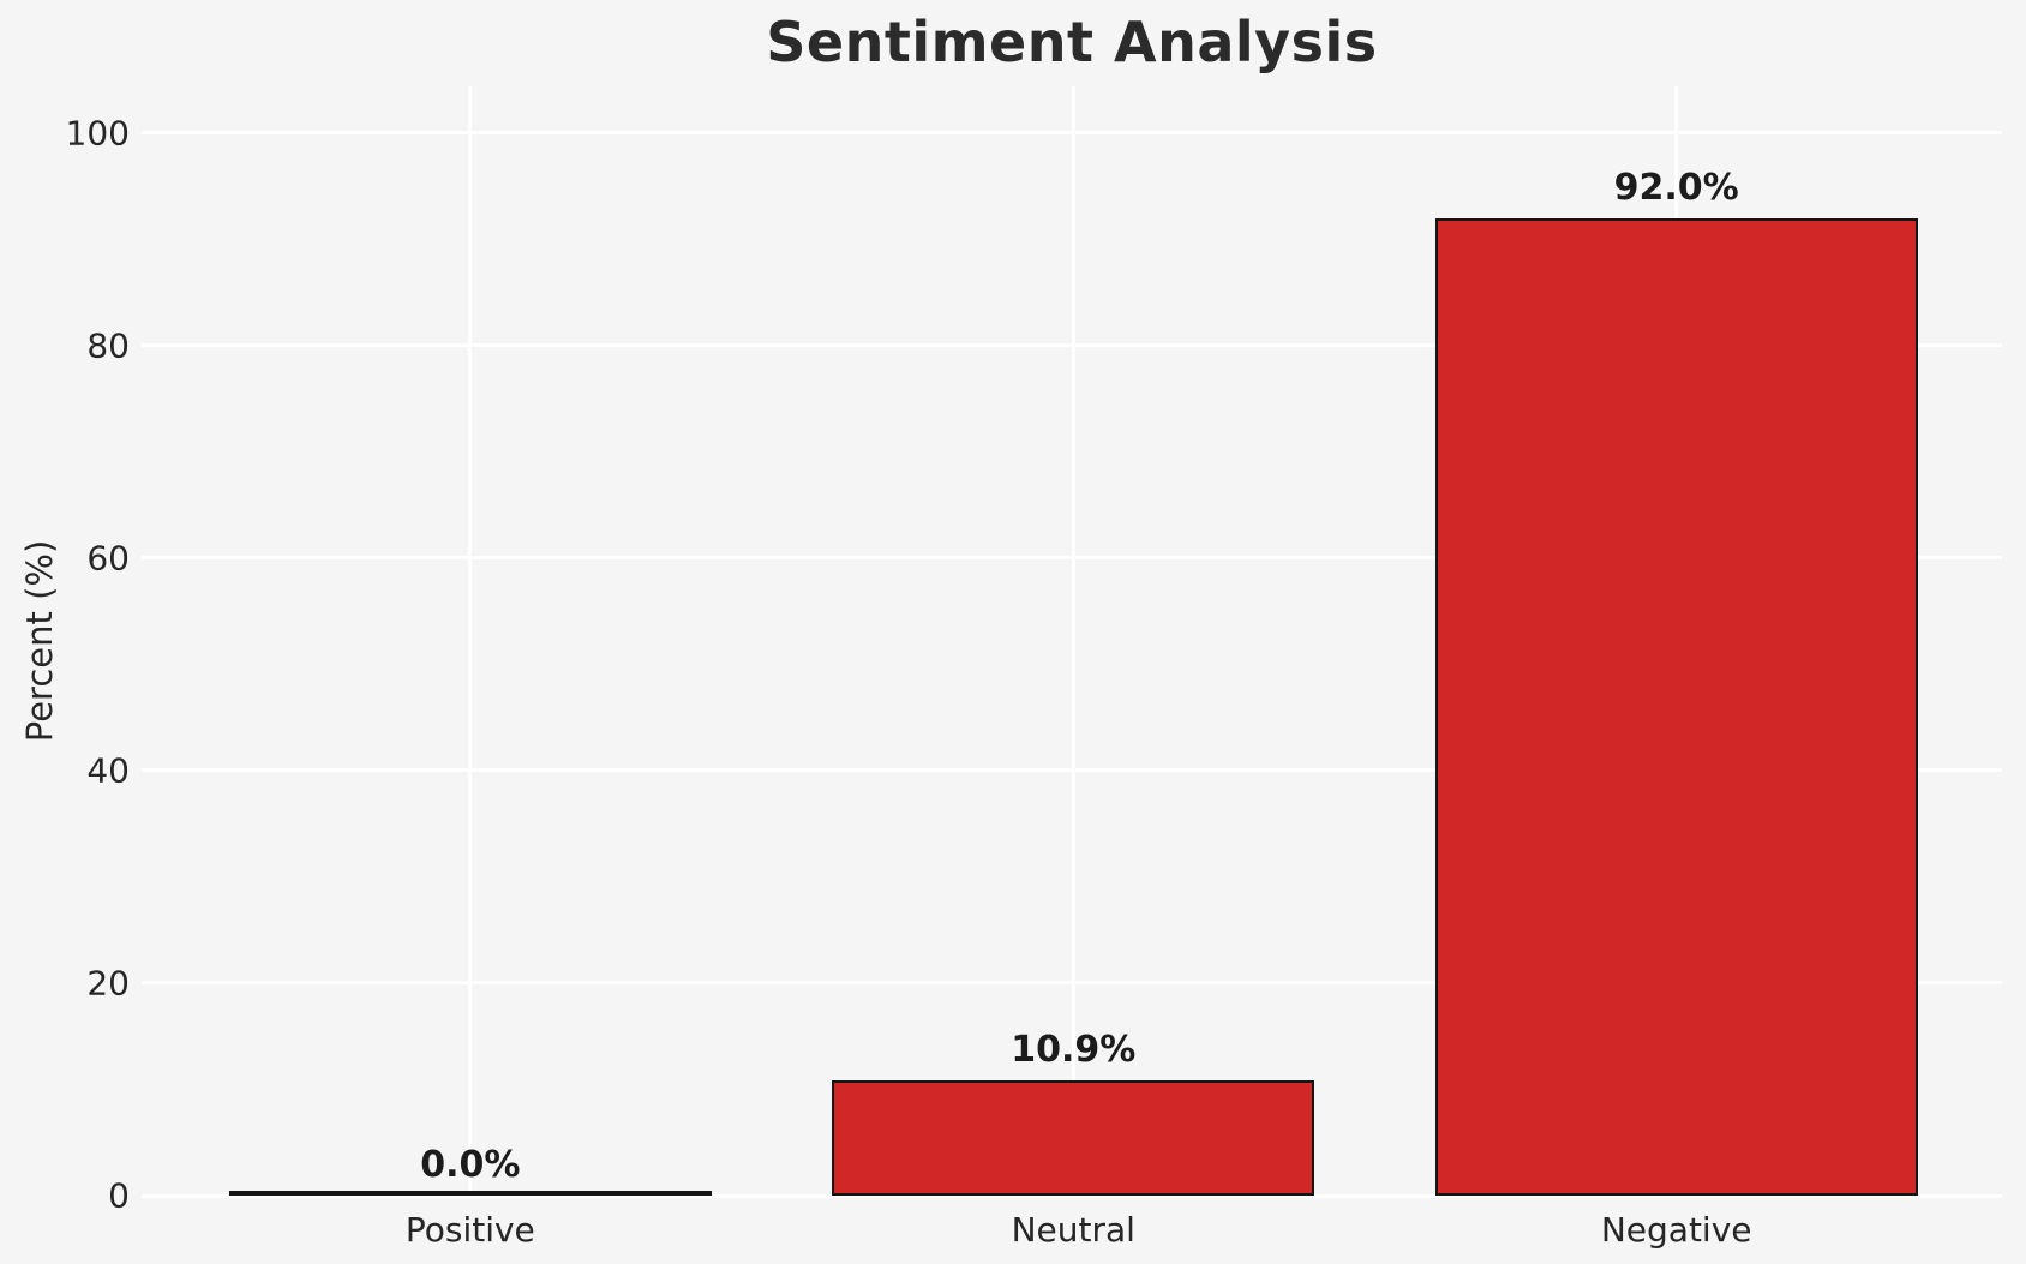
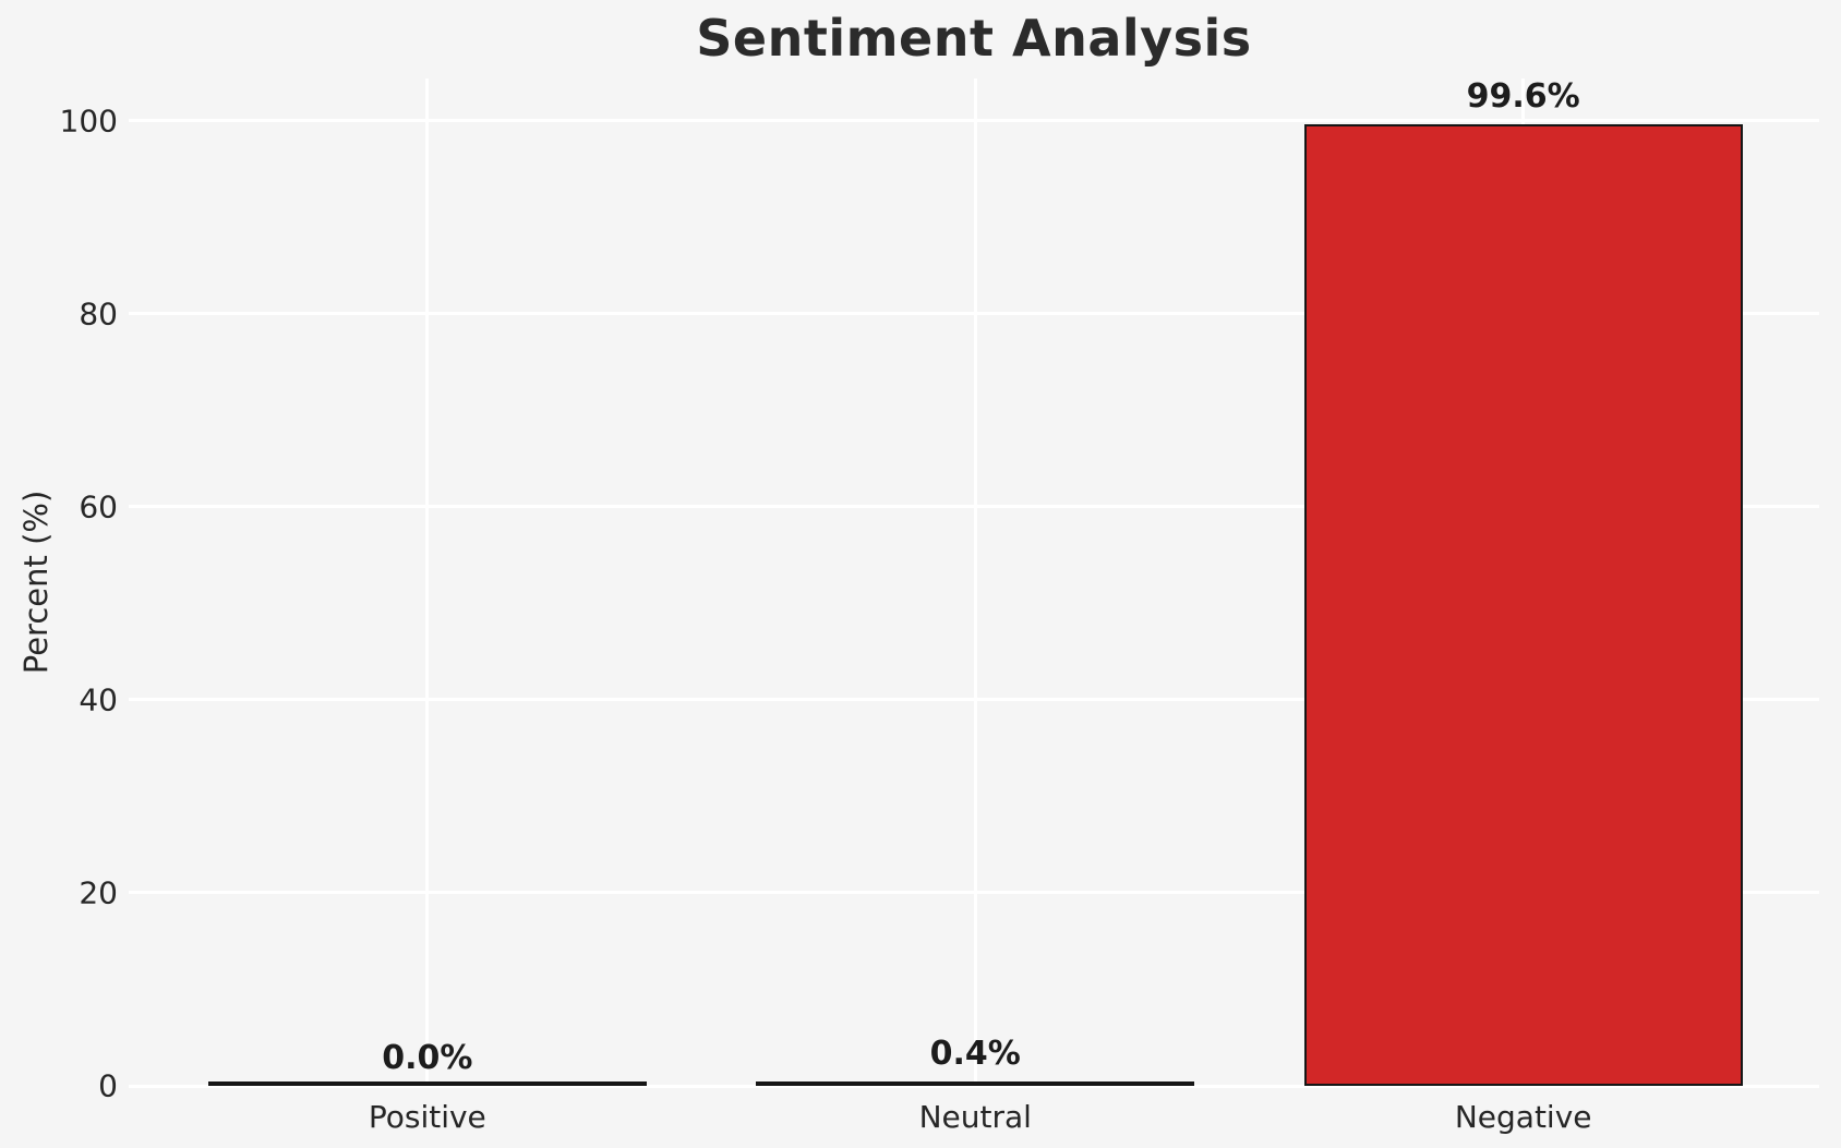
Neutral: 10.9% -> 0.4%
Negative: 92.0% -> 99.6%
